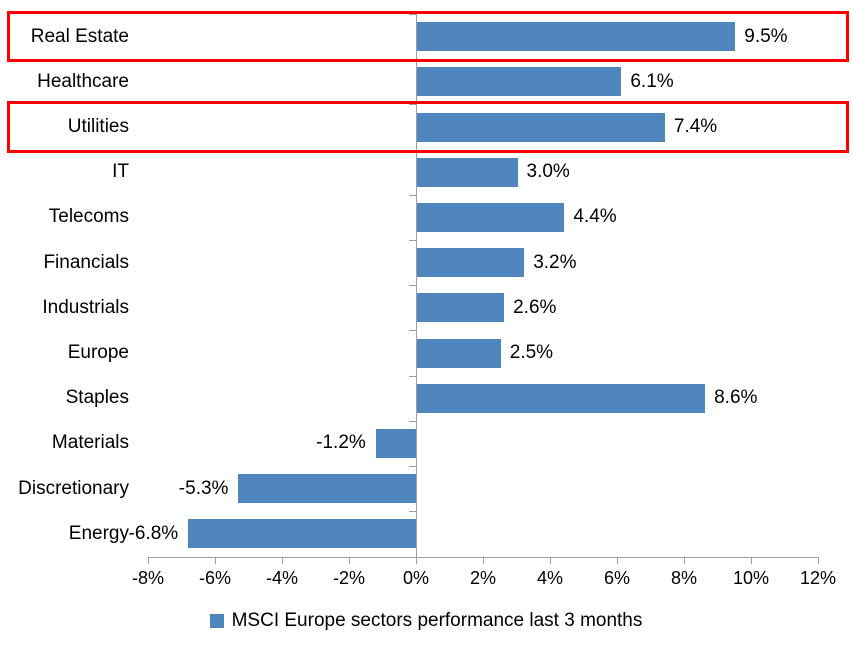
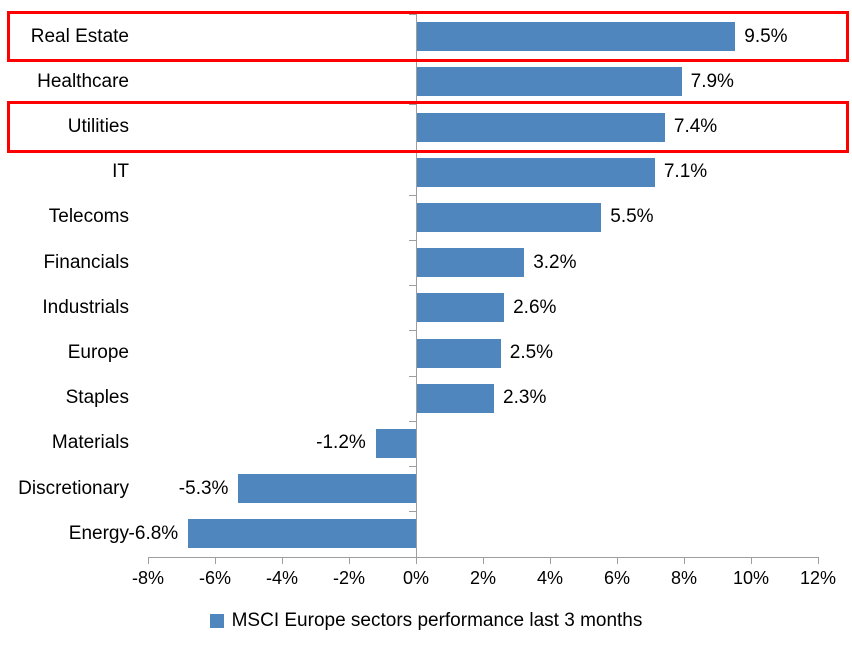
Healthcare: 6.1% -> 7.9%
IT: 3.0% -> 7.1%
Telecoms: 4.4% -> 5.5%
Staples: 8.6% -> 2.3%
